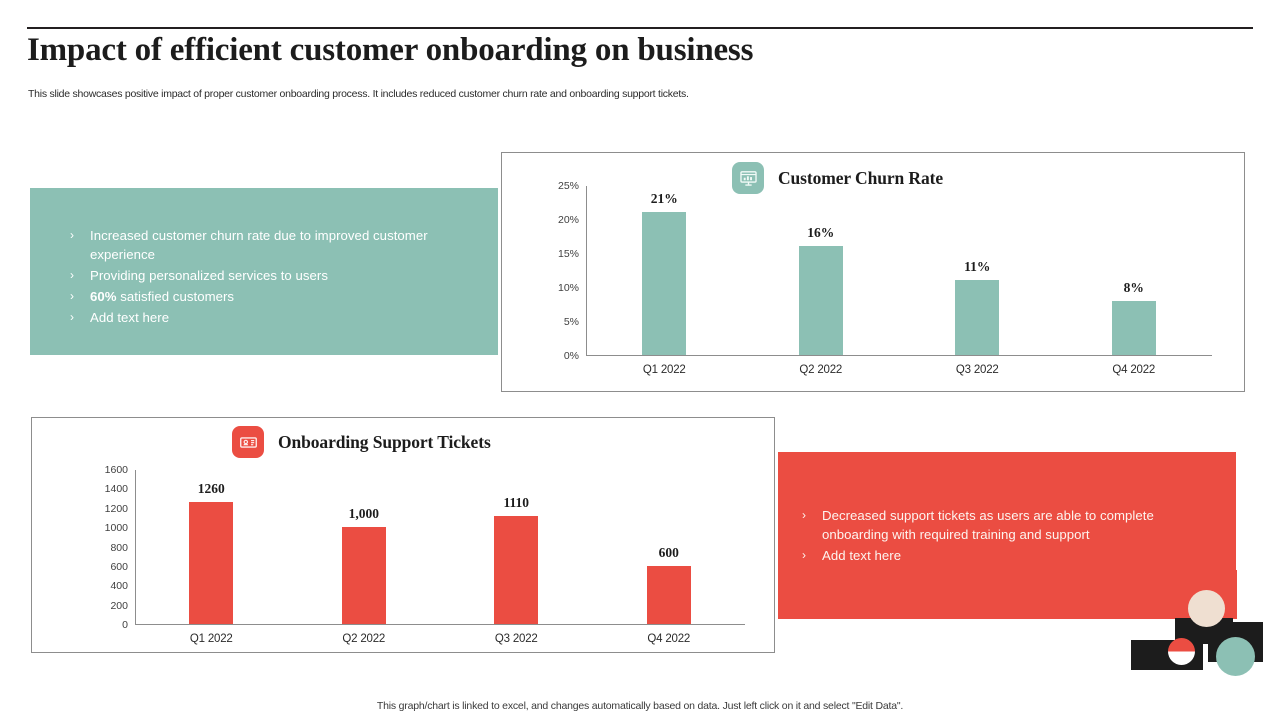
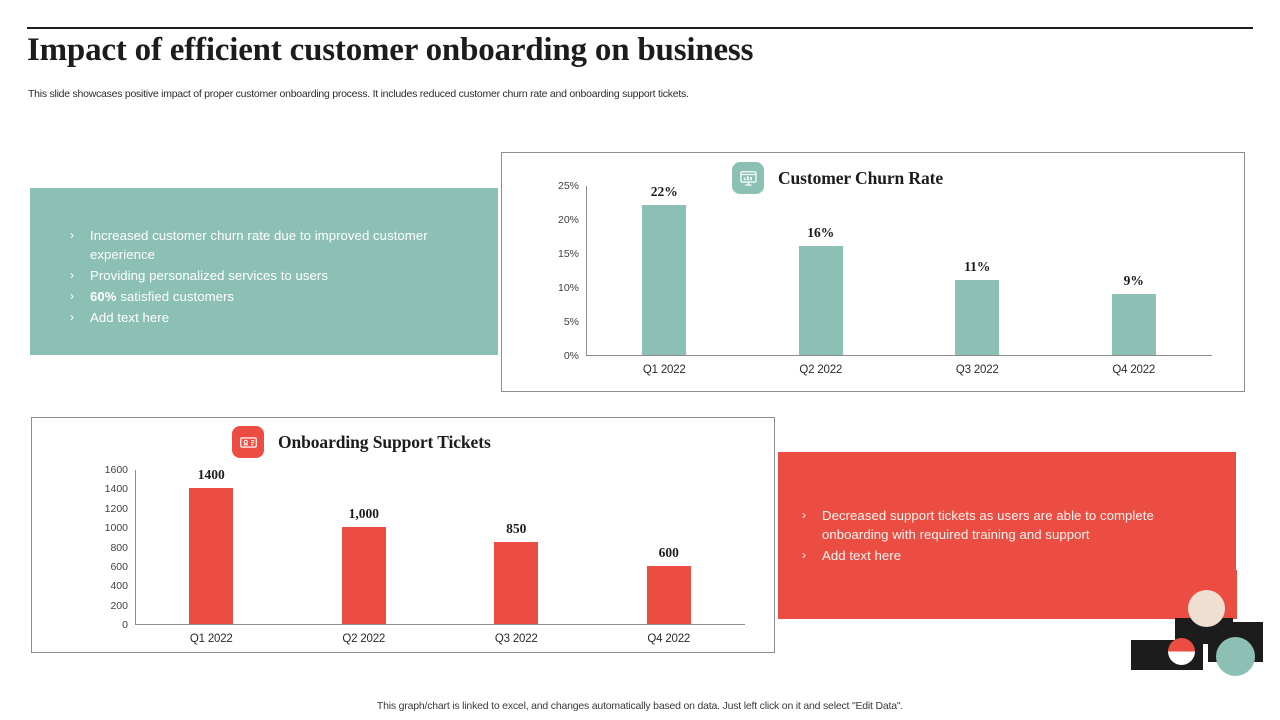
Customer Churn Rate/Q1 2022: 21% -> 22%
Customer Churn Rate/Q4 2022: 8% -> 9%
Onboarding Support Tickets/Q1 2022: 1260 -> 1400
Onboarding Support Tickets/Q3 2022: 1110 -> 850
